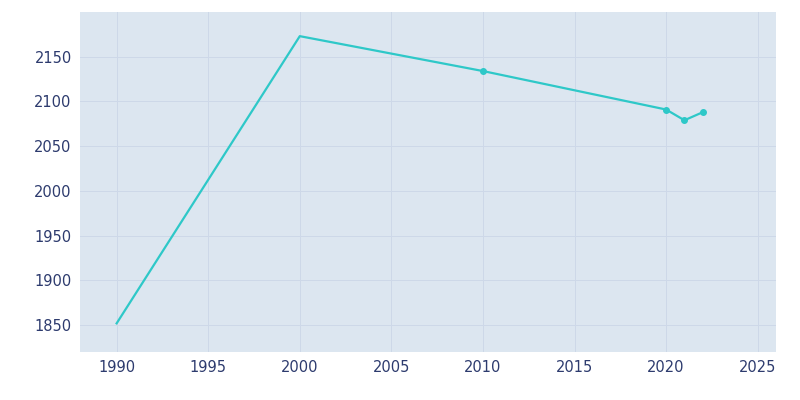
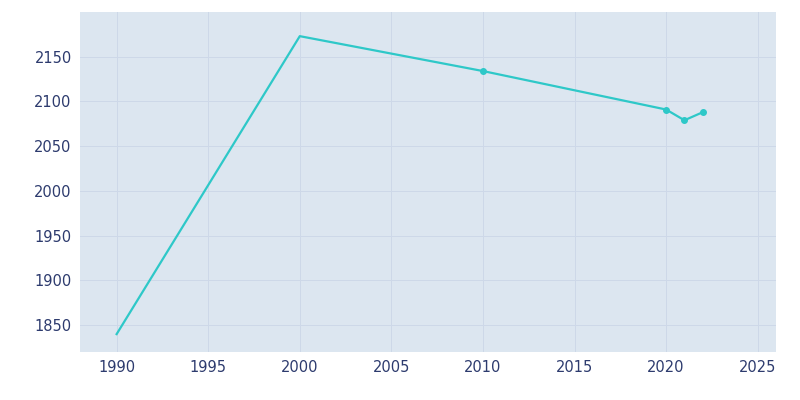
1990: 1852 -> 1840
